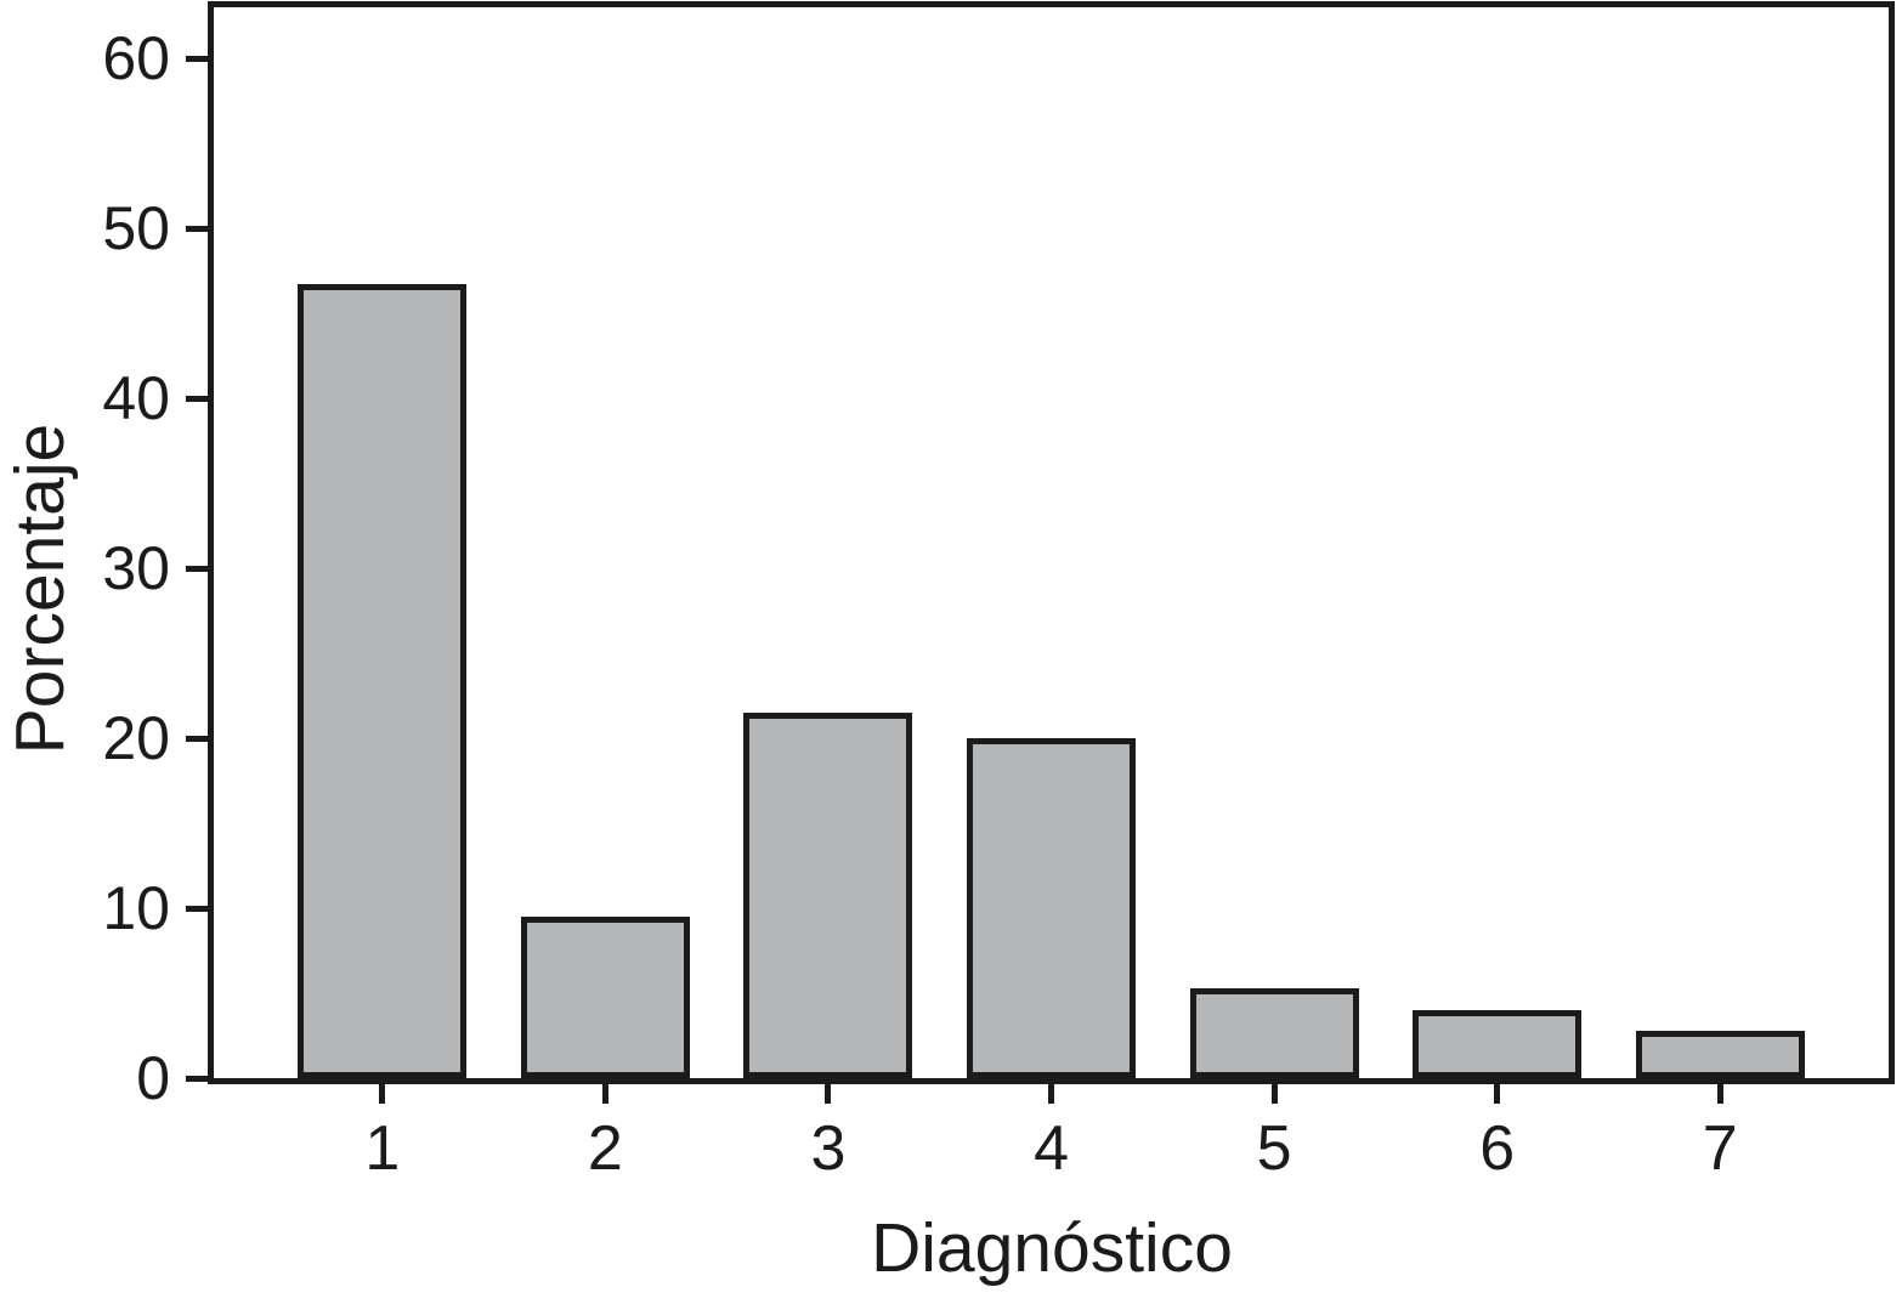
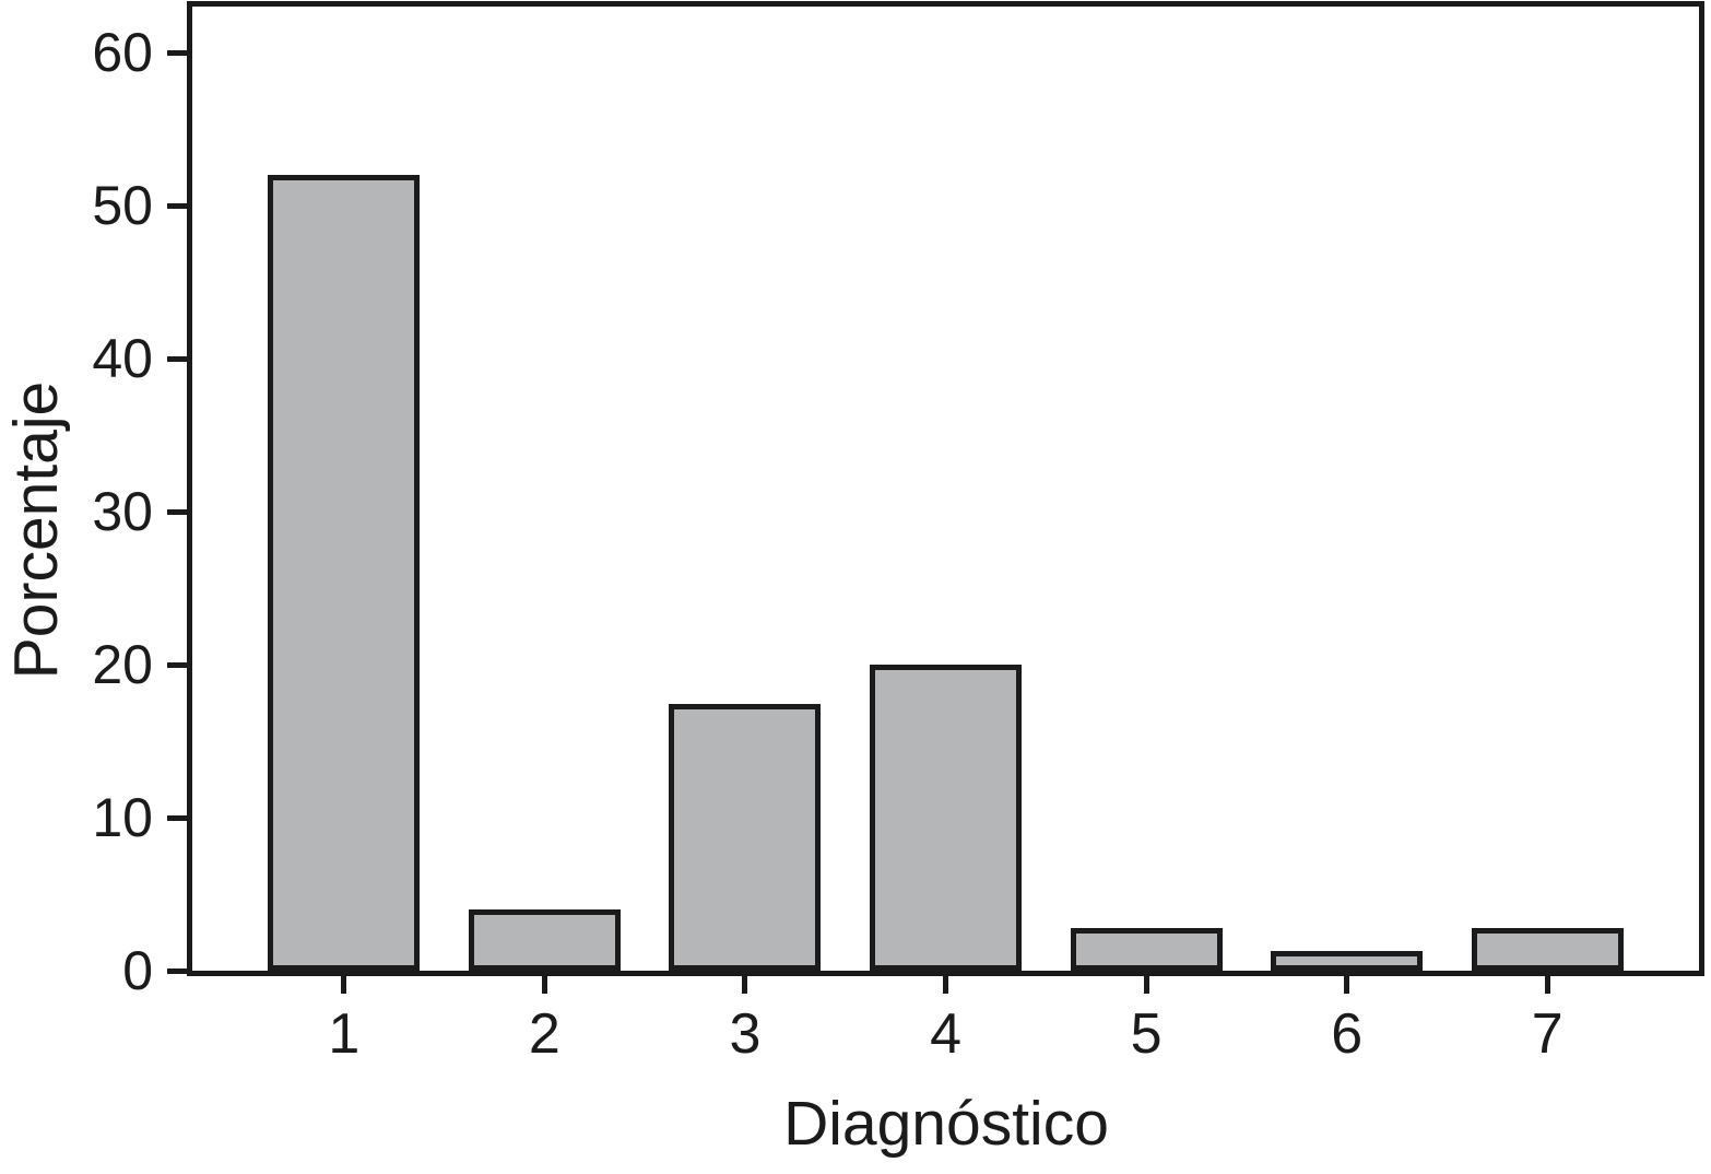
1: 46.7 -> 52.0
2: 9.5 -> 4.0
3: 21.5 -> 17.4
5: 5.3 -> 2.8
6: 4.0 -> 1.3
